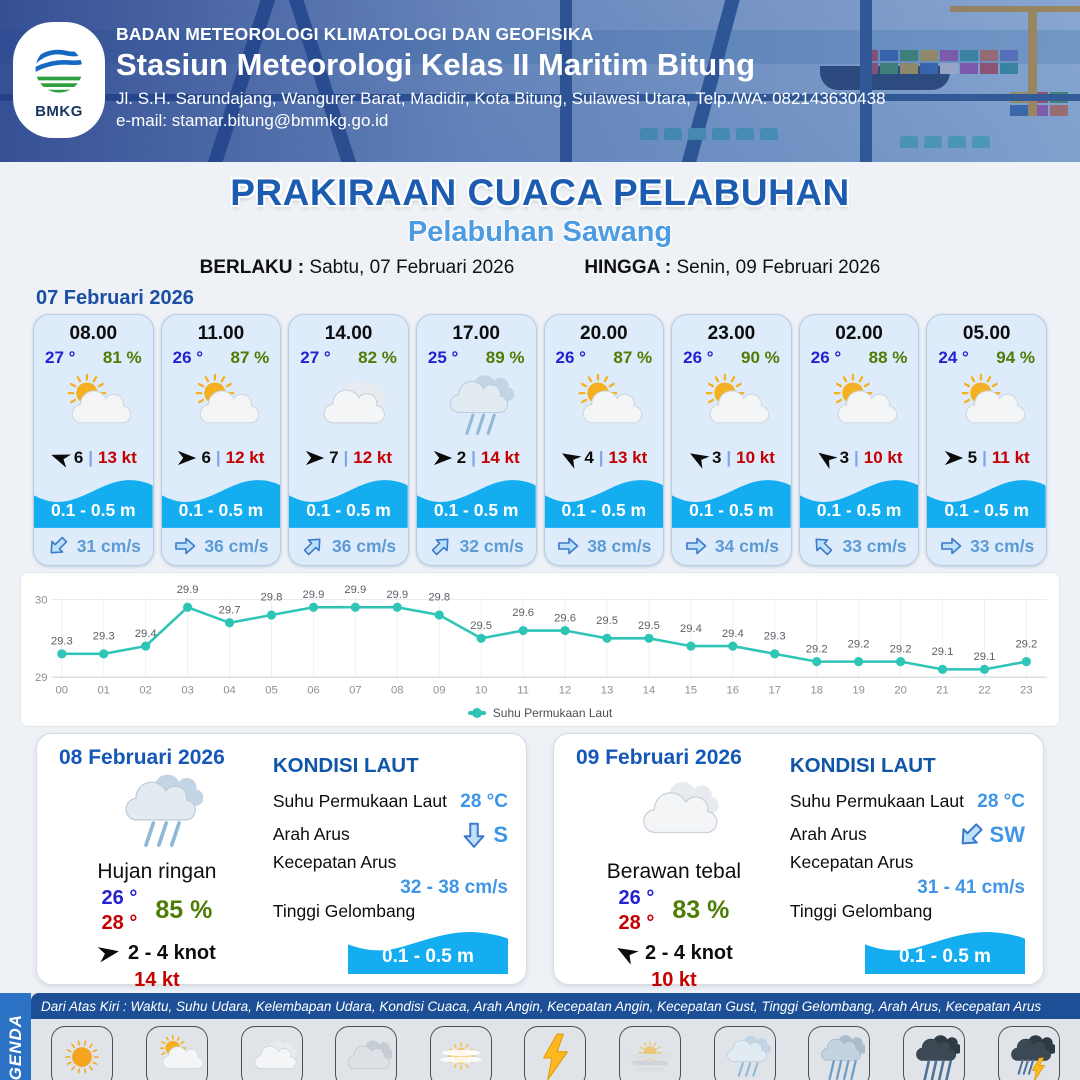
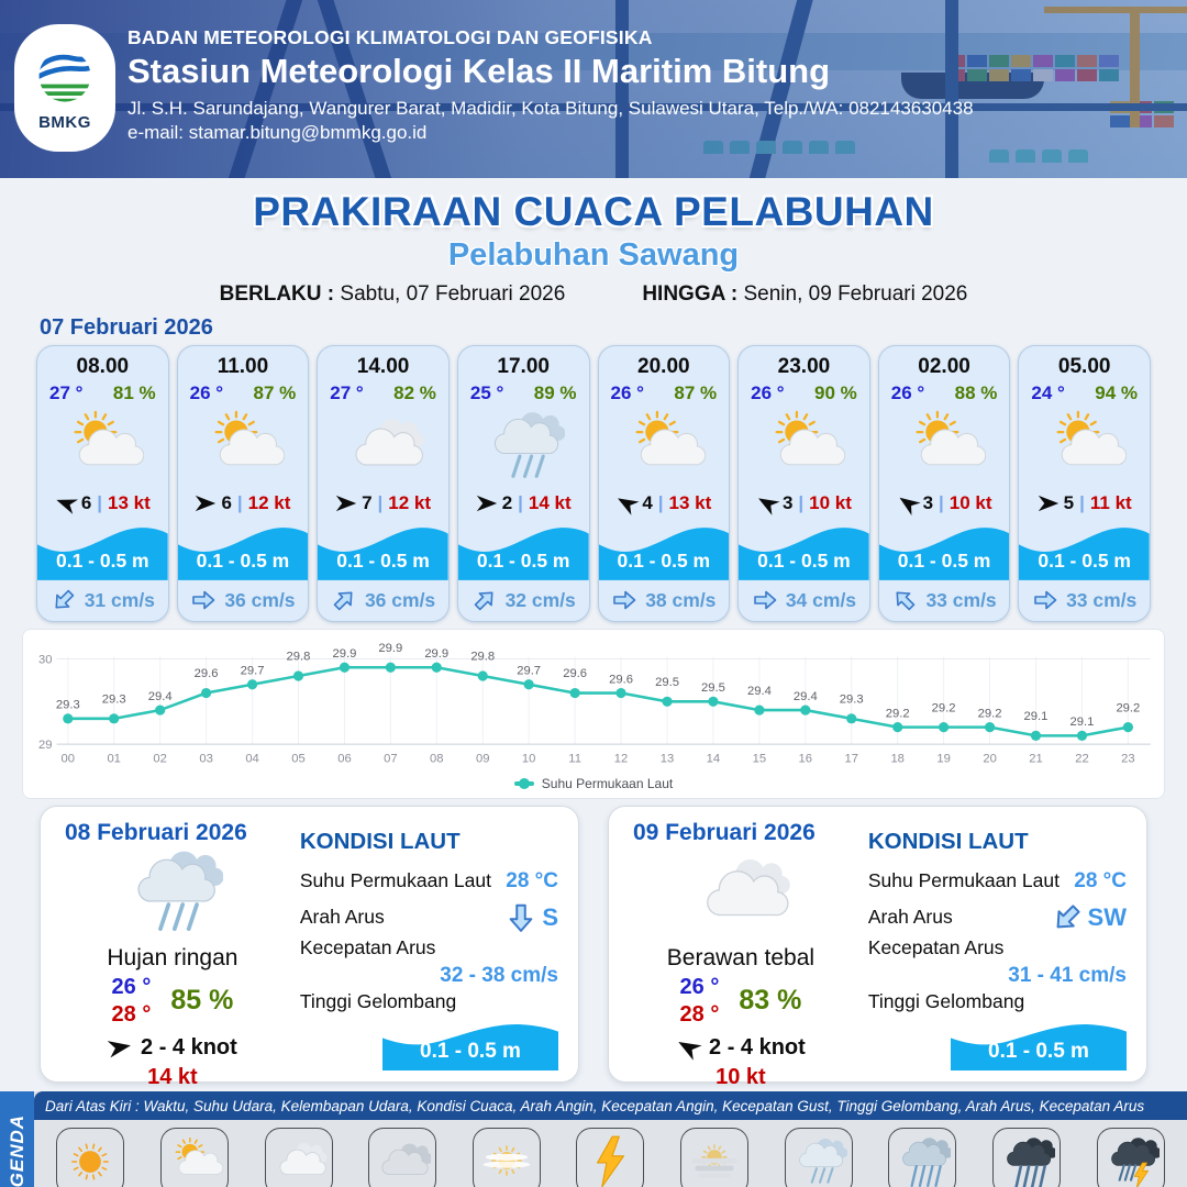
03: 29.9 -> 29.6
10: 29.5 -> 29.7
